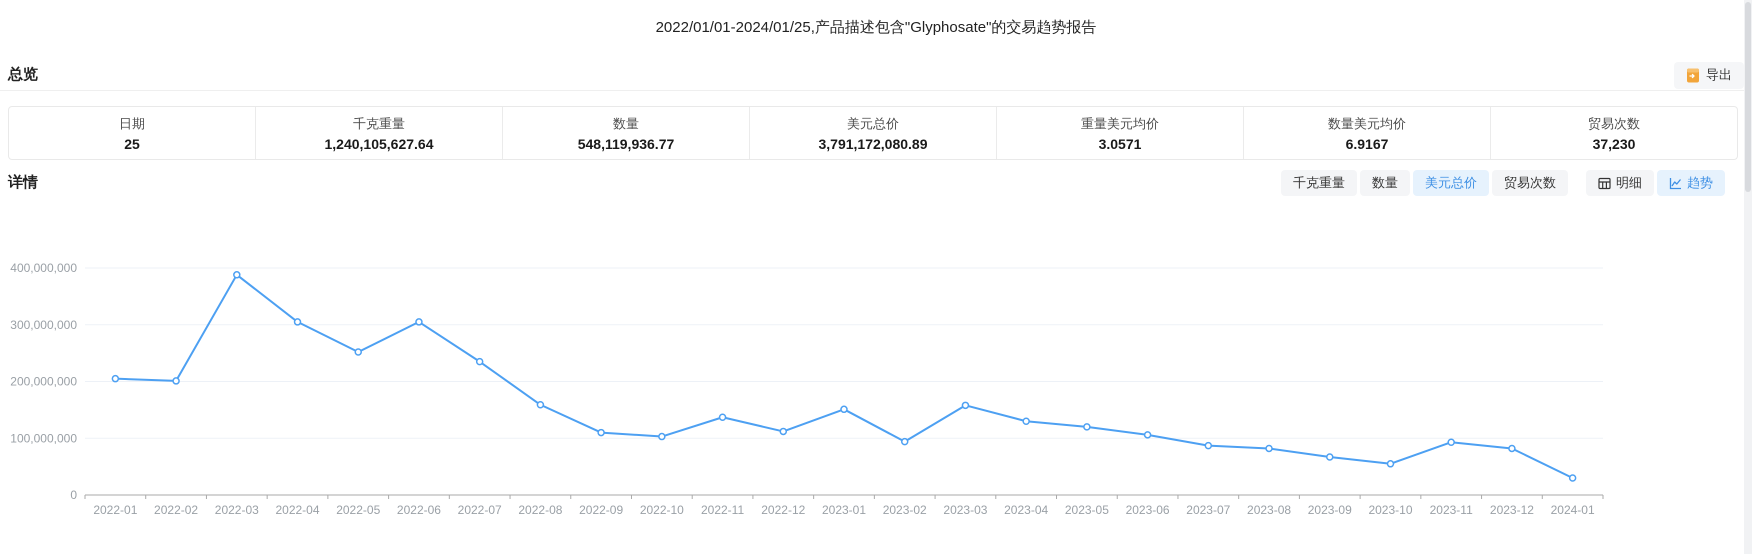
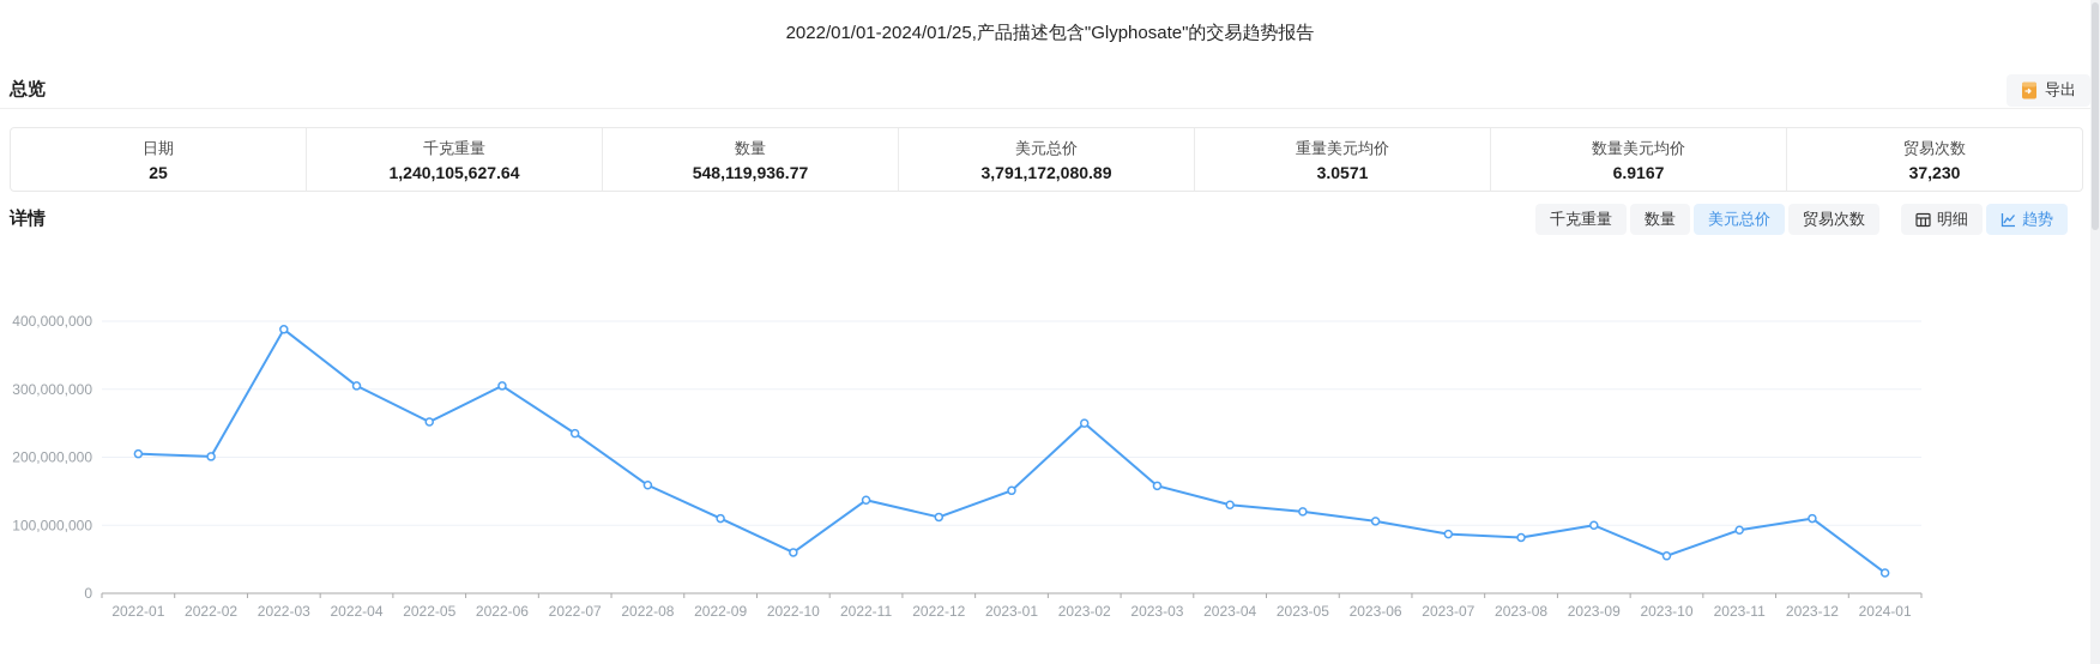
2022-10: 100000000 -> 60000000
2023-02: 90000000 -> 250000000
2023-09: 70000000 -> 100000000
2023-12: 80000000 -> 110000000
